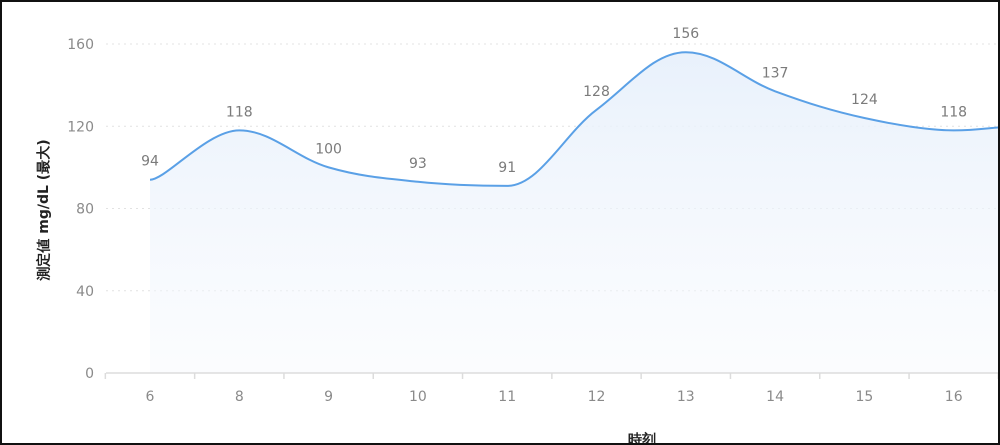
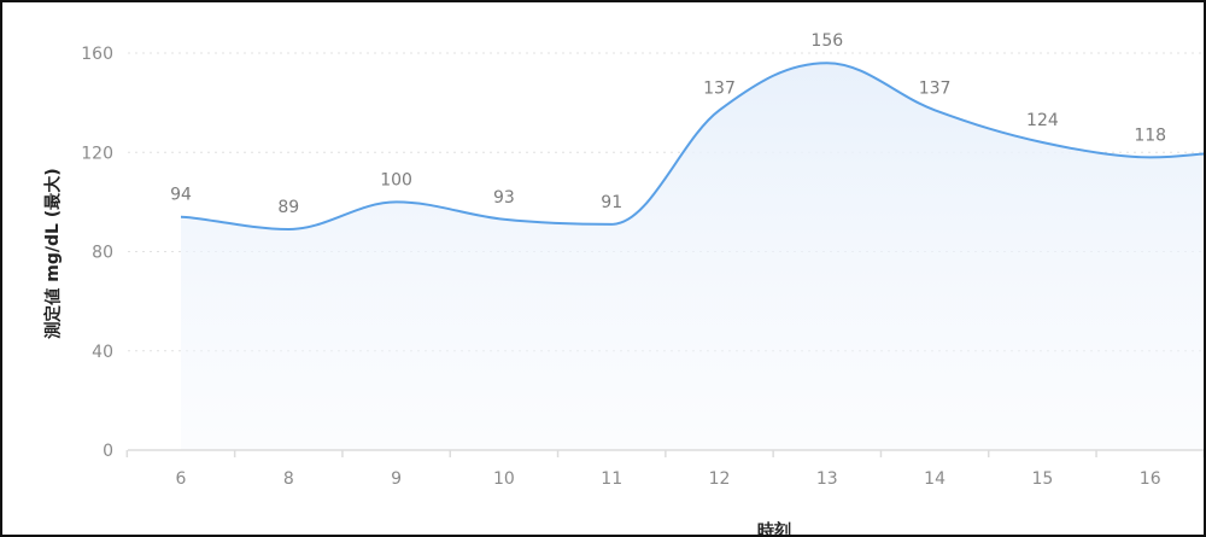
8: 118 -> 89
12: 128 -> 137
